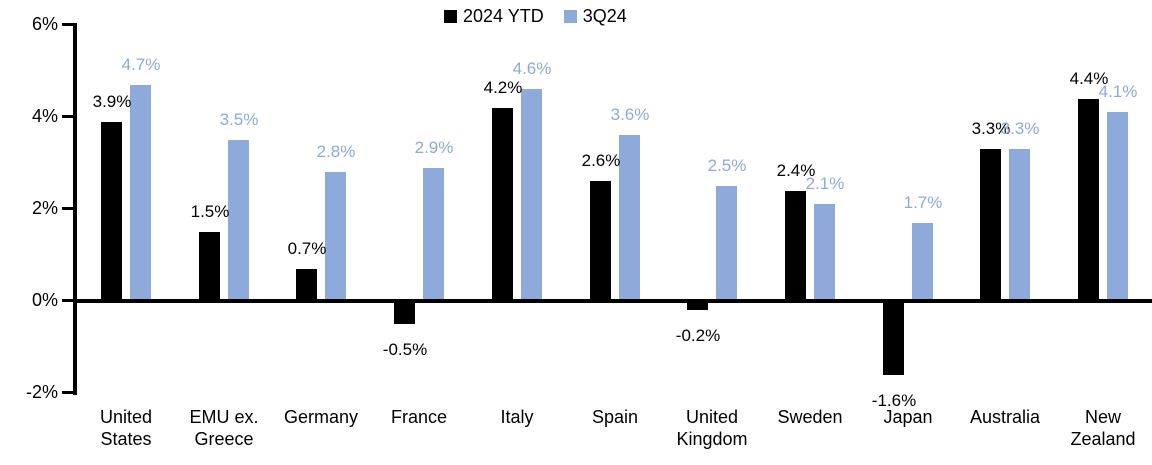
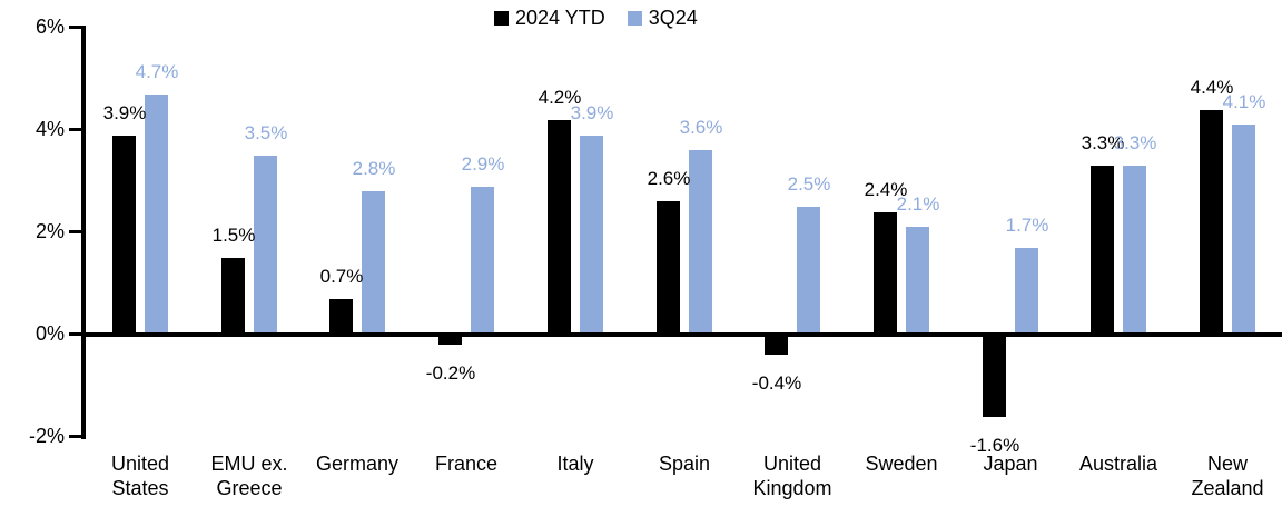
2024 YTD/France: -0.5% -> -0.2%
3Q24/Italy: 4.6% -> 3.9%
2024 YTD/United Kingdom: -0.2% -> -0.4%
